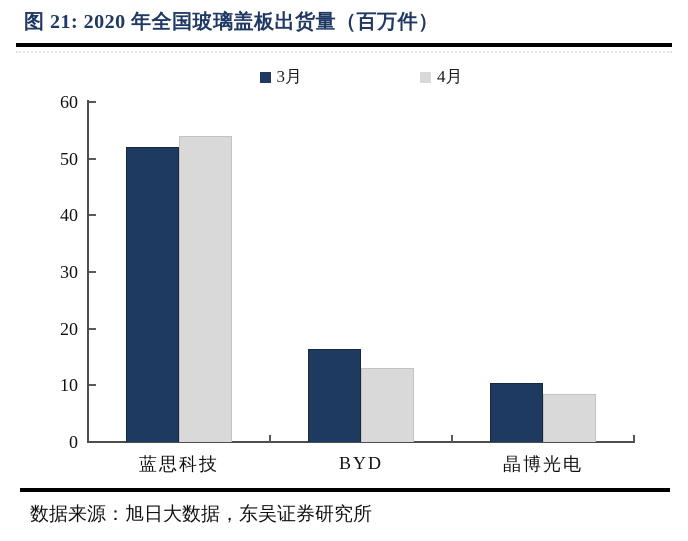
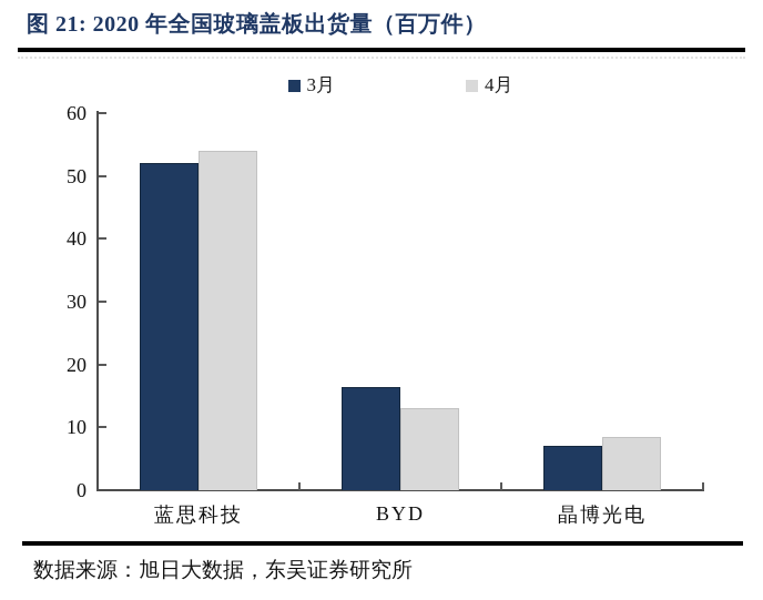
3月/晶博光电: 10 -> 7
